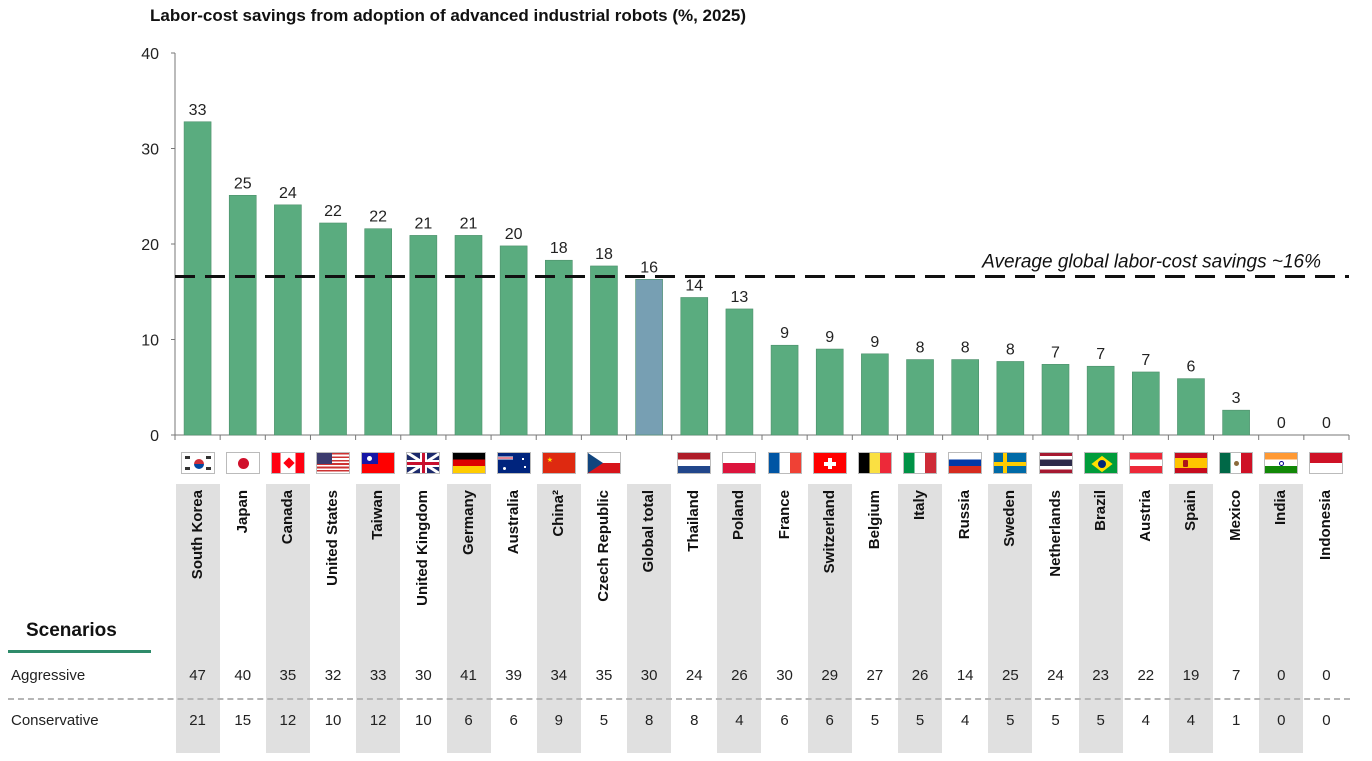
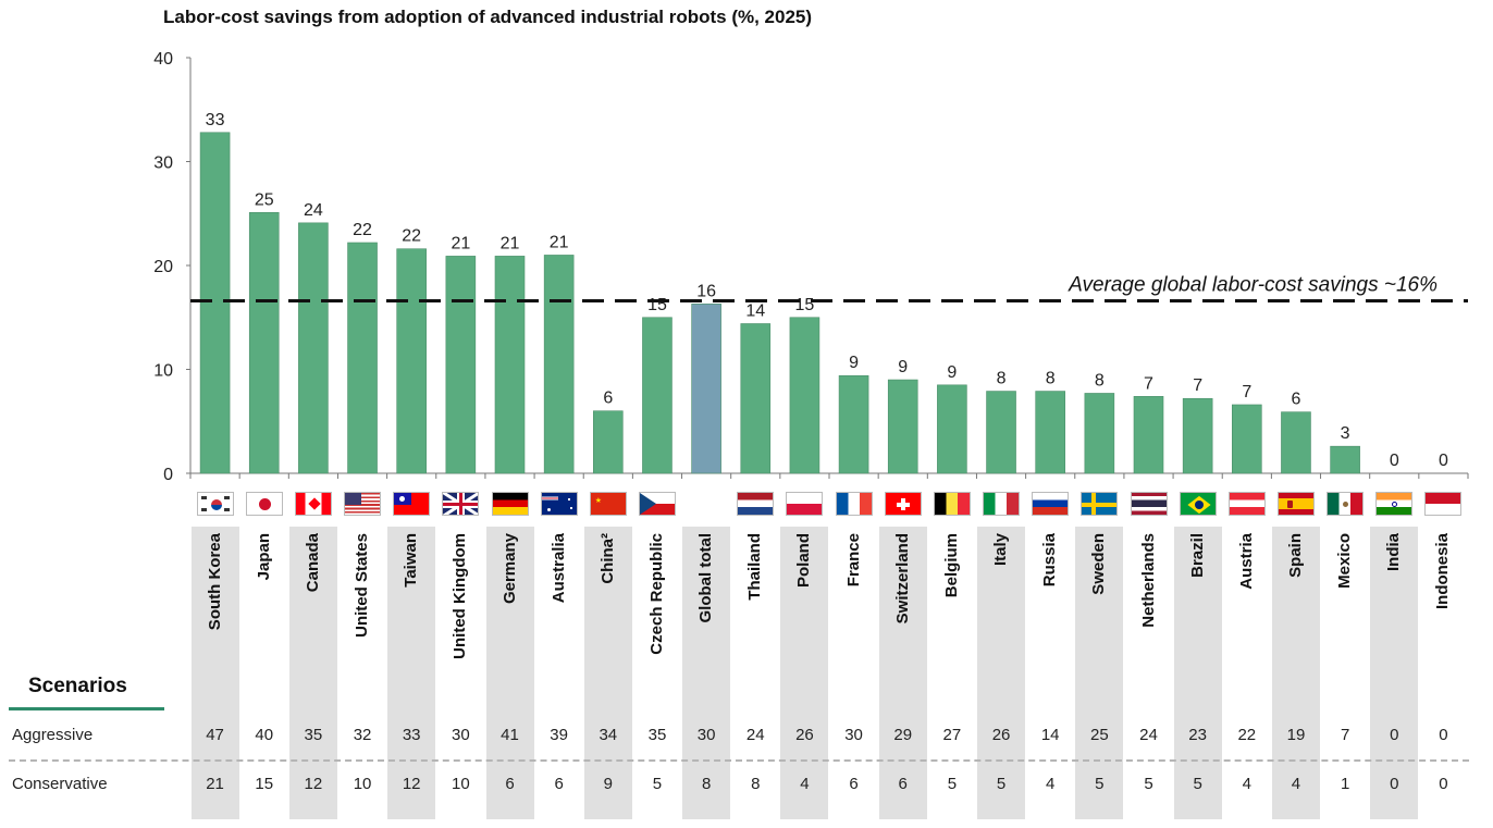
Australia: 20 -> 21
China²: 18 -> 6
Czech Republic: 18 -> 15
Poland: 13 -> 15
